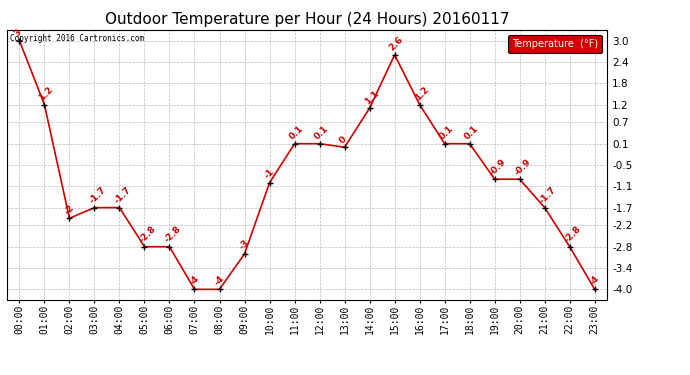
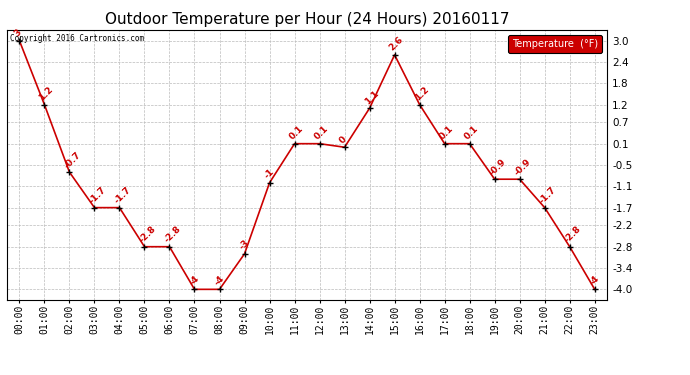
02:00: -2 -> -0.7
